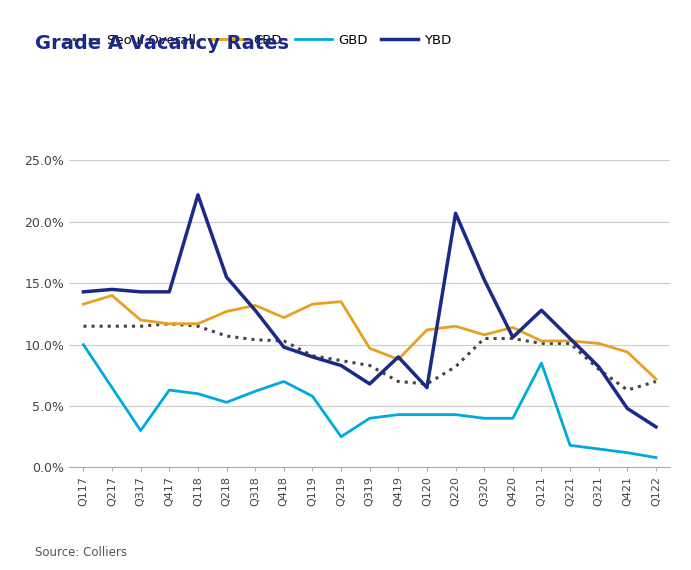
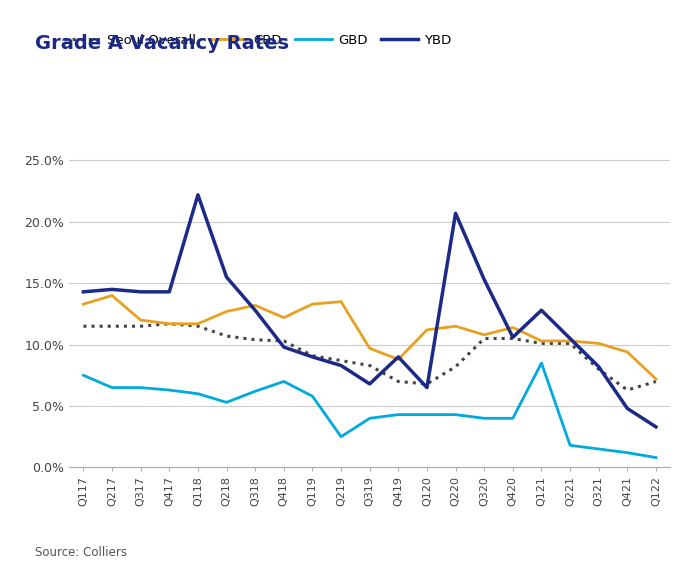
GBD/Q117: 10.0% -> 7.5%
GBD/Q317: 3.0% -> 6.5%
